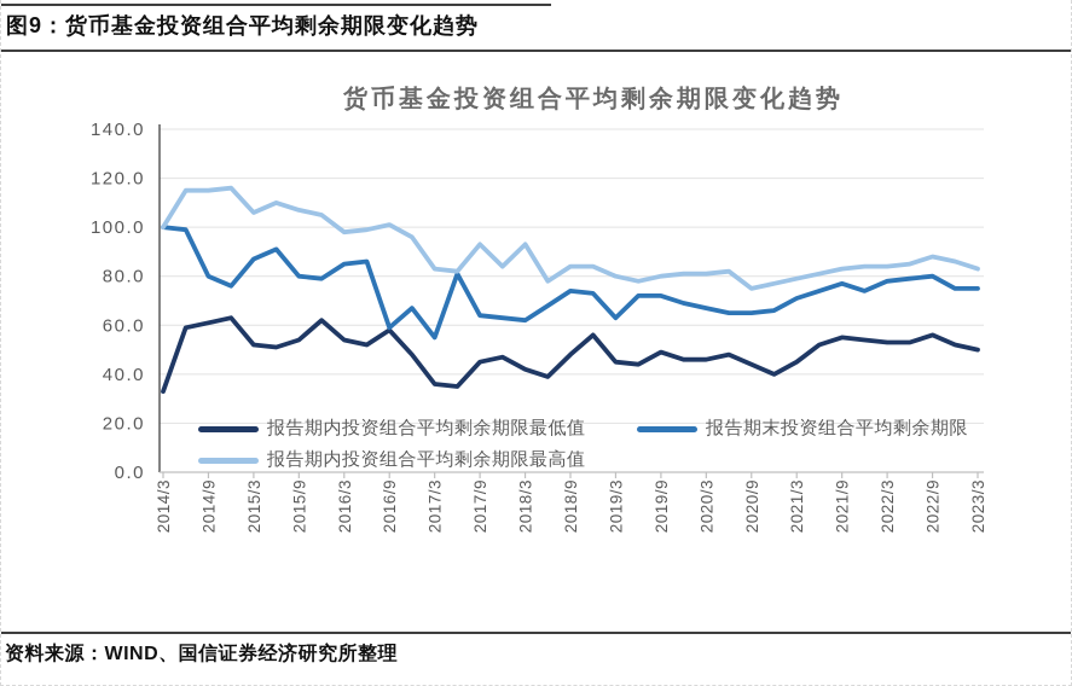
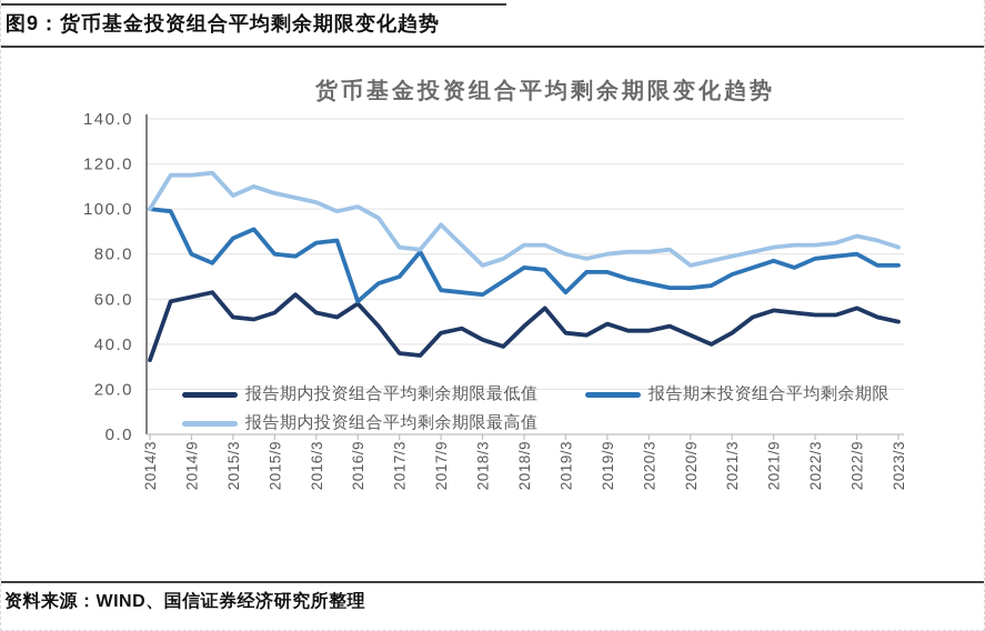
报告期内投资组合平均剩余期限最高值/2016/3: 98 -> 103
报告期末投资组合平均剩余期限/2017/3: 55 -> 70
报告期内投资组合平均剩余期限最高值/2018/3: 93 -> 75
